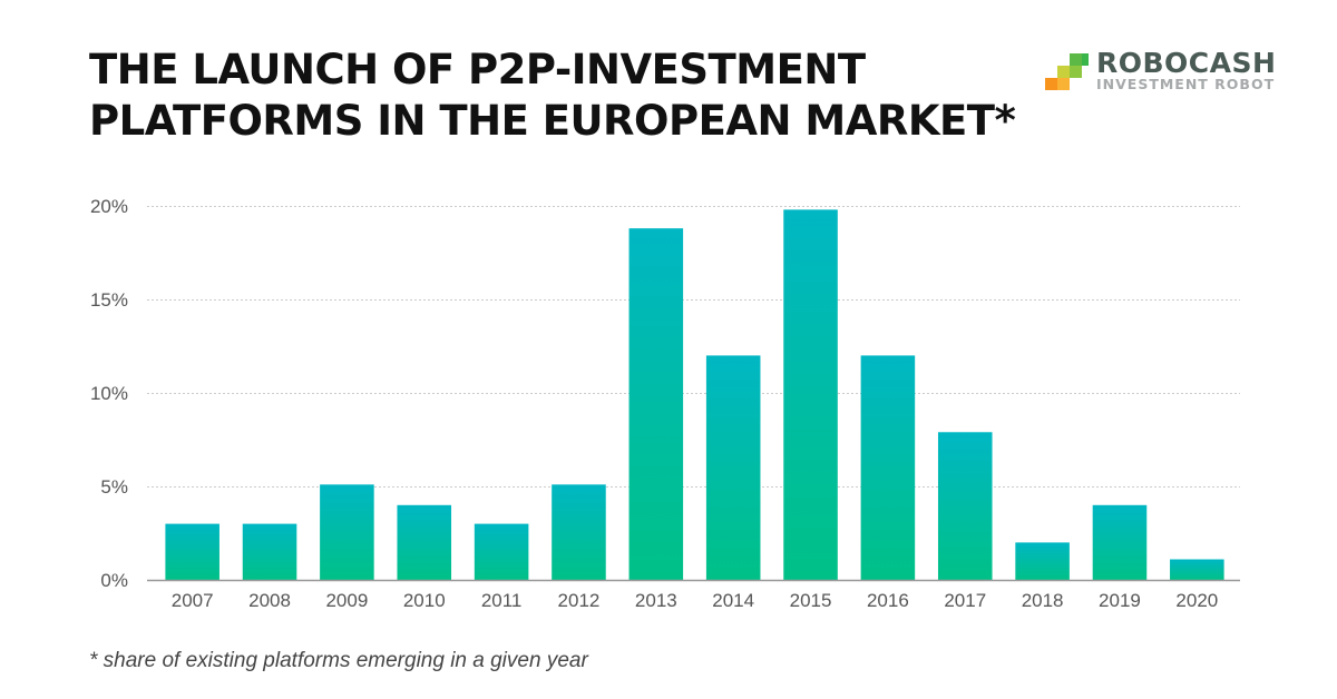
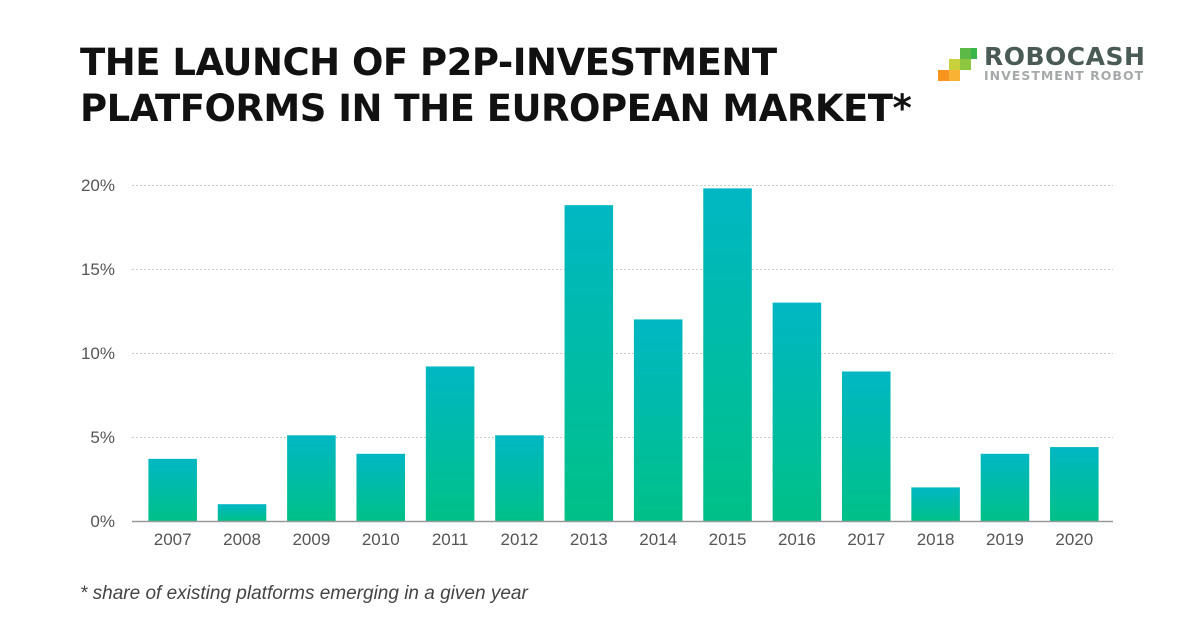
2007: 3.0% -> 3.7%
2008: 3.0% -> 1.0%
2011: 3.0% -> 9.2%
2016: 12.0% -> 13.0%
2017: 7.9% -> 8.9%
2020: 1.1% -> 4.4%
